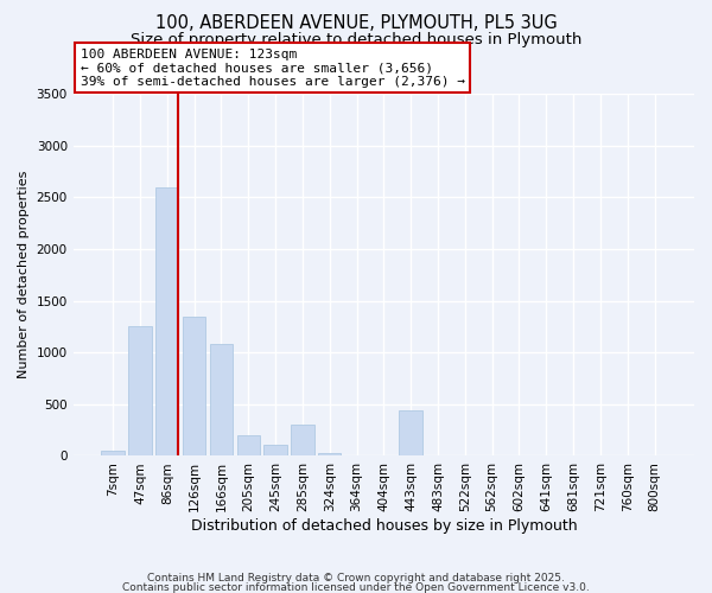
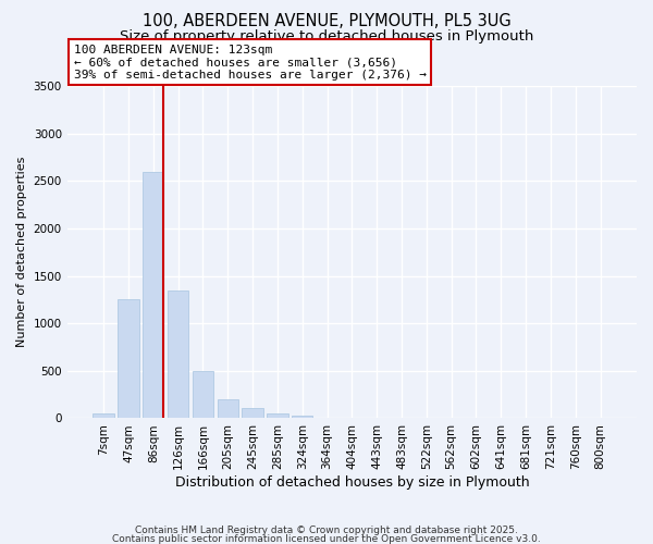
166sqm: 1080 -> 500
285sqm: 300 -> 50
443sqm: 440 -> 0
